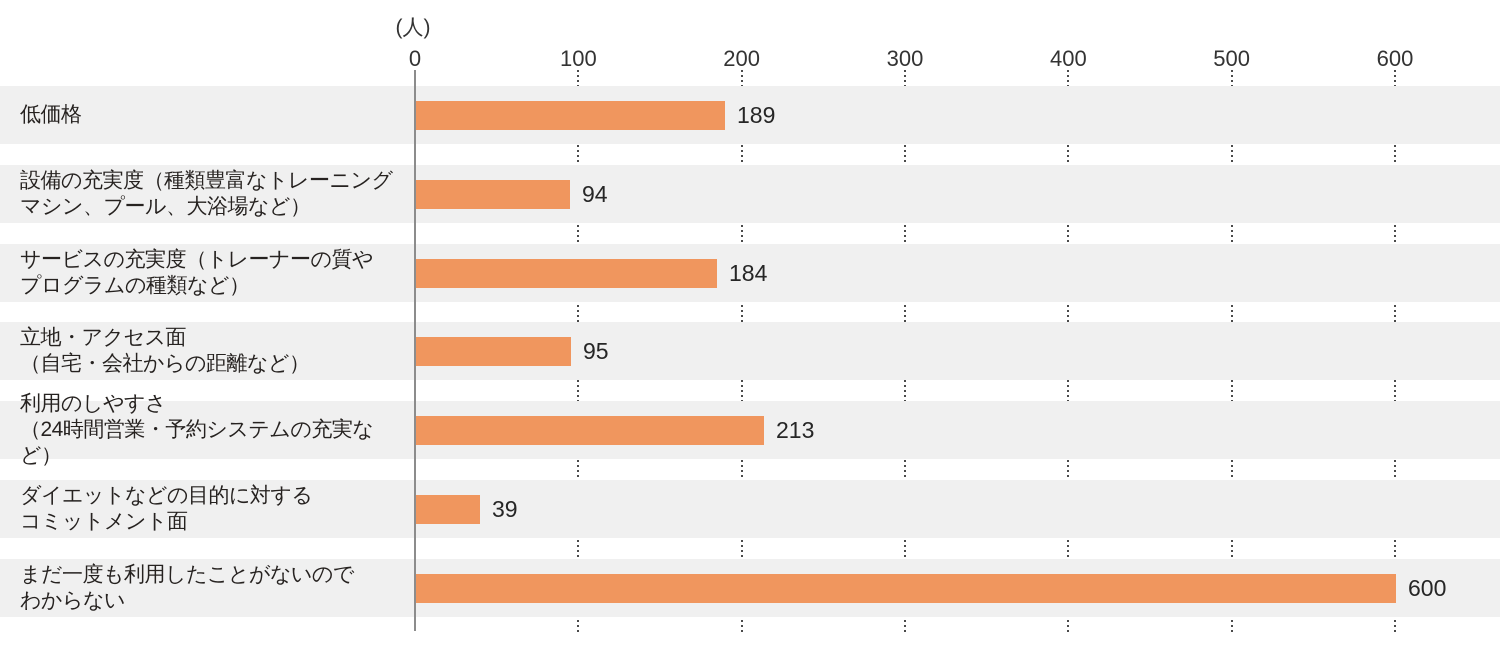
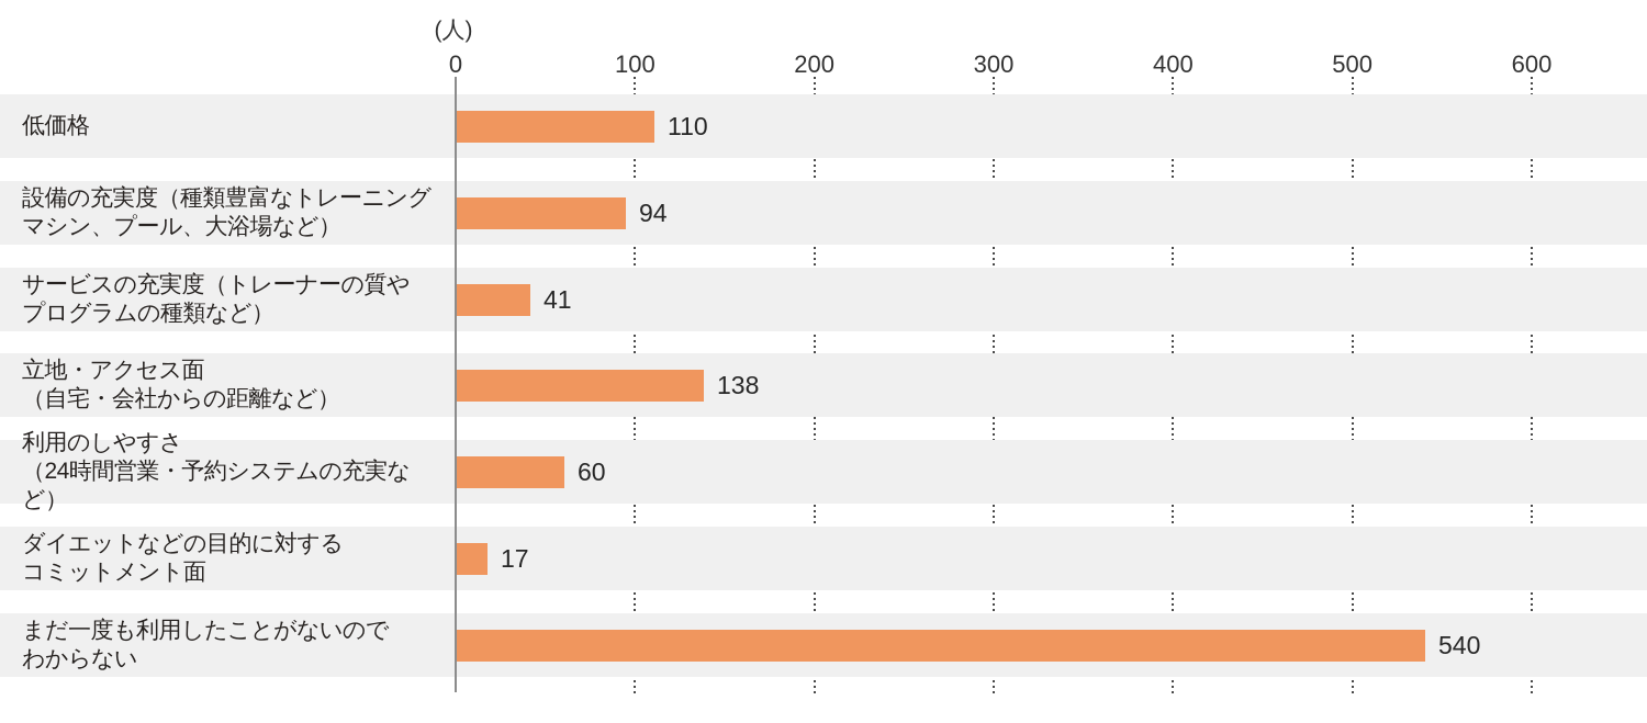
低価格: 189 -> 110
サービスの充実度（トレーナーの質や プログラムの種類など）: 184 -> 41
立地・アクセス面 （自宅・会社からの距離など）: 95 -> 138
利用のしやすさ （24時間営業・予約システムの充実など）: 213 -> 60
ダイエットなどの目的に対する コミットメント面: 39 -> 17
まだ一度も利用したことがないので わからない: 600 -> 540
